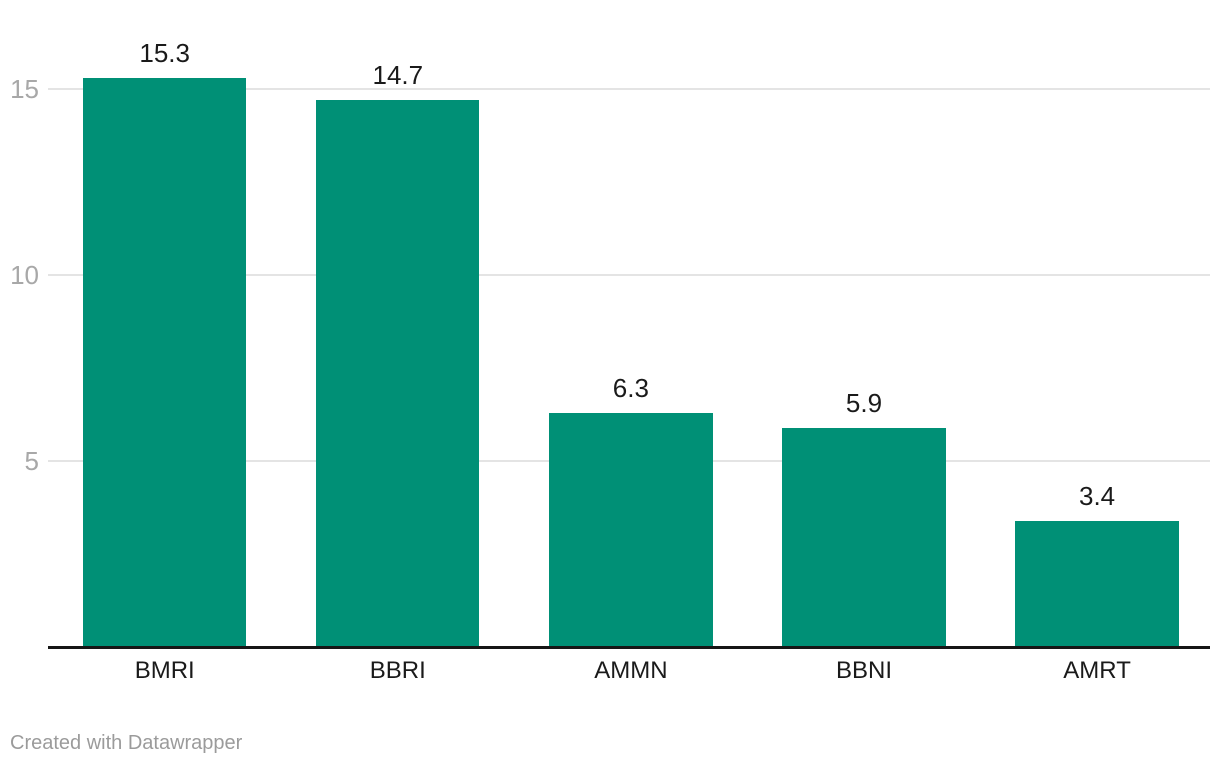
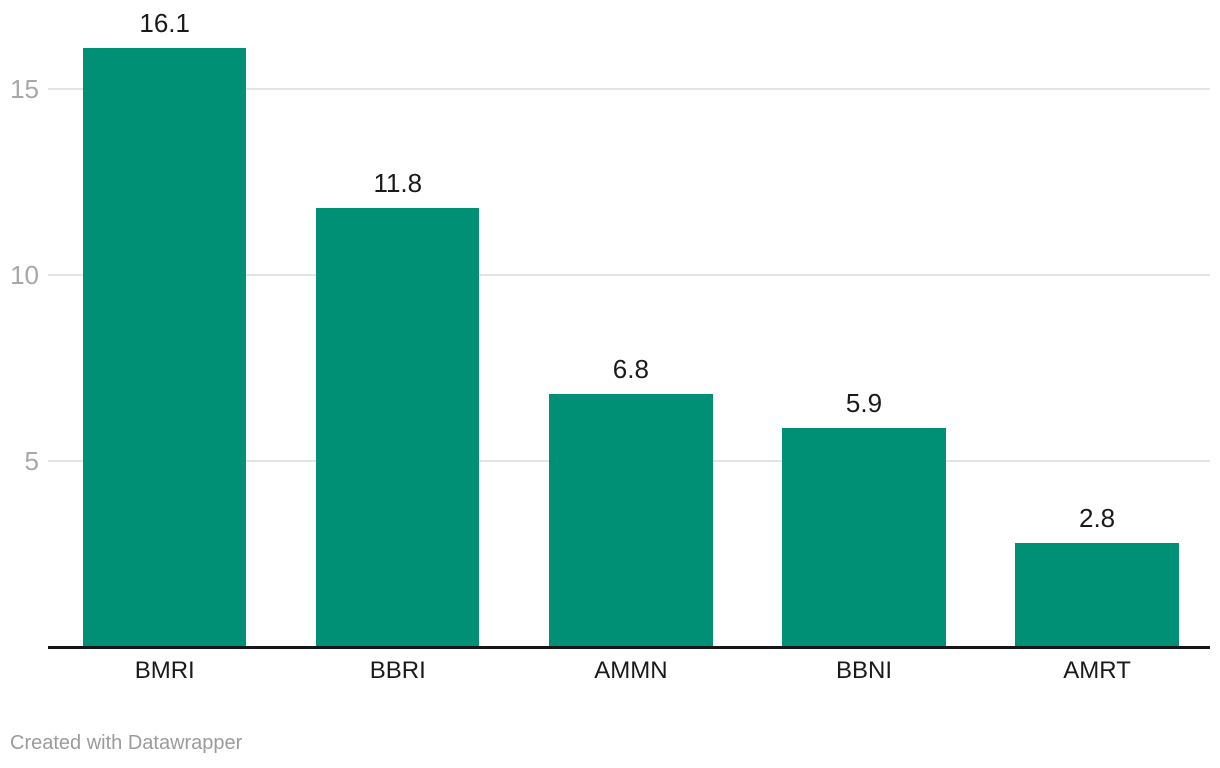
BMRI: 15.3 -> 16.1
BBRI: 14.7 -> 11.8
AMMN: 6.3 -> 6.8
AMRT: 3.4 -> 2.8
